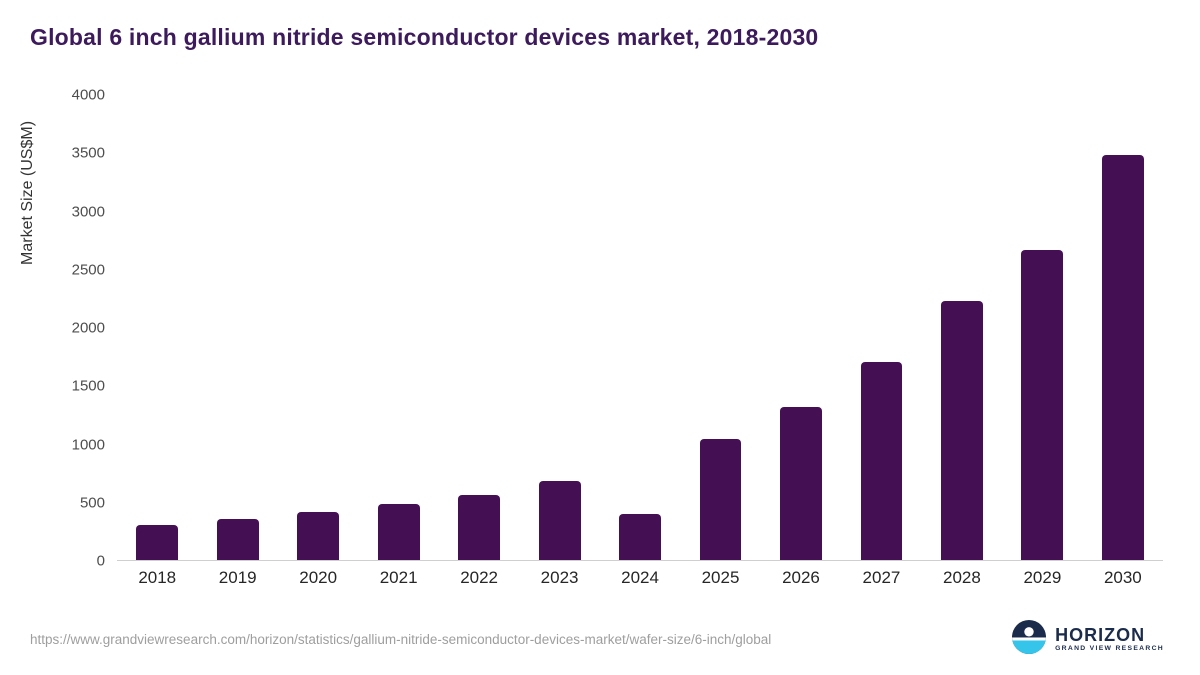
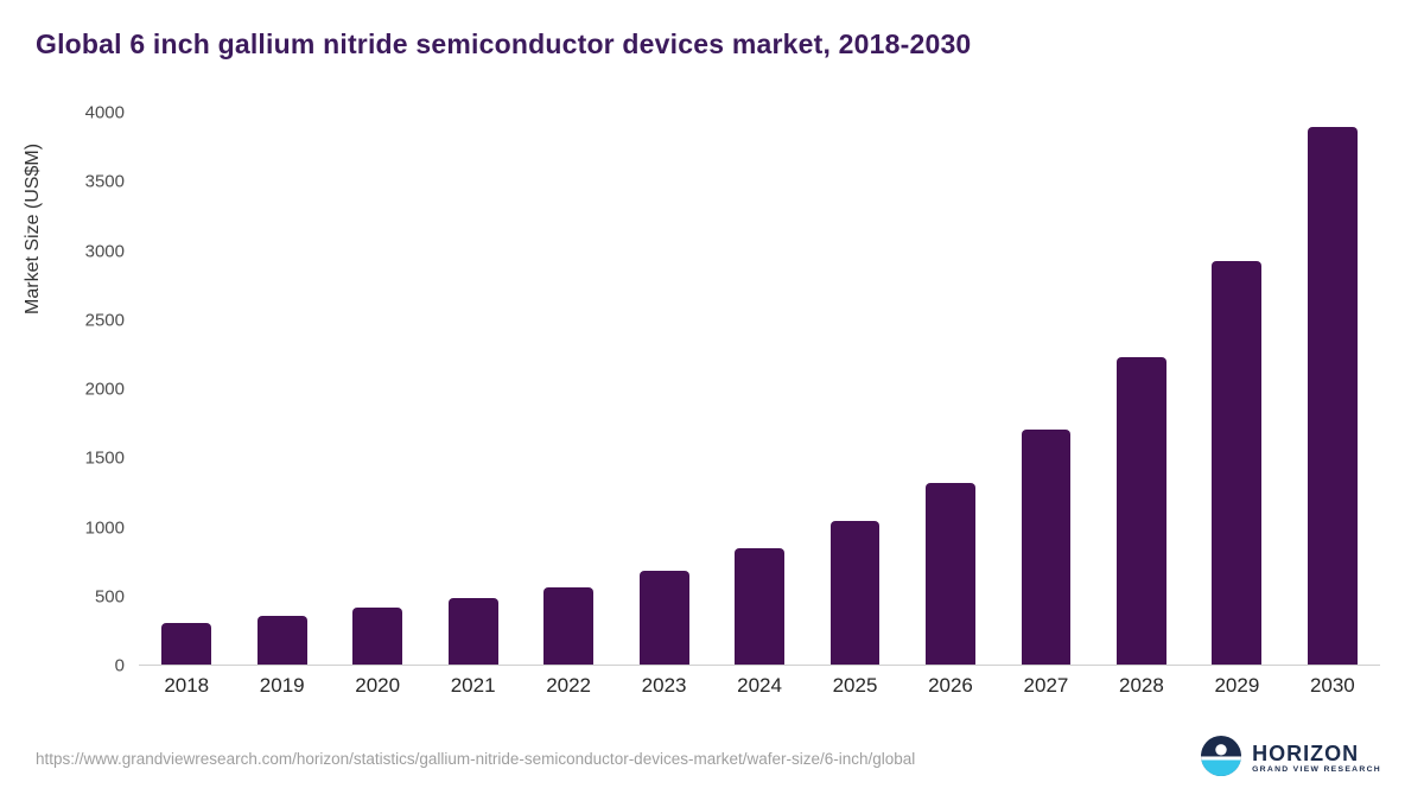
2024: 400 -> 840
2029: 2670 -> 2920
2030: 3480 -> 3900
